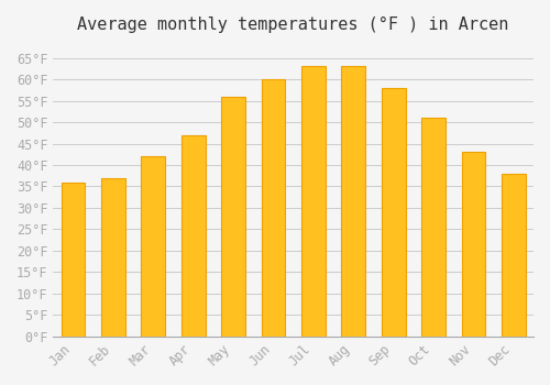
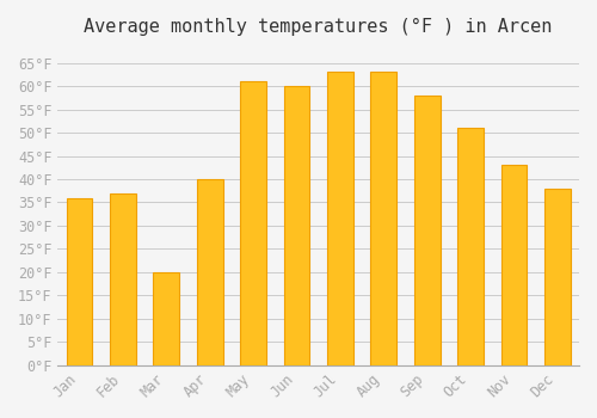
Mar: 42°F -> 20°F
Apr: 47°F -> 40°F
May: 56°F -> 61°F
